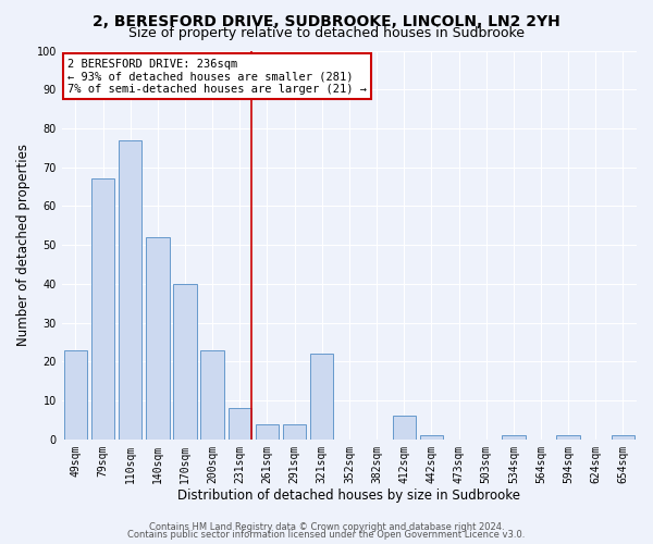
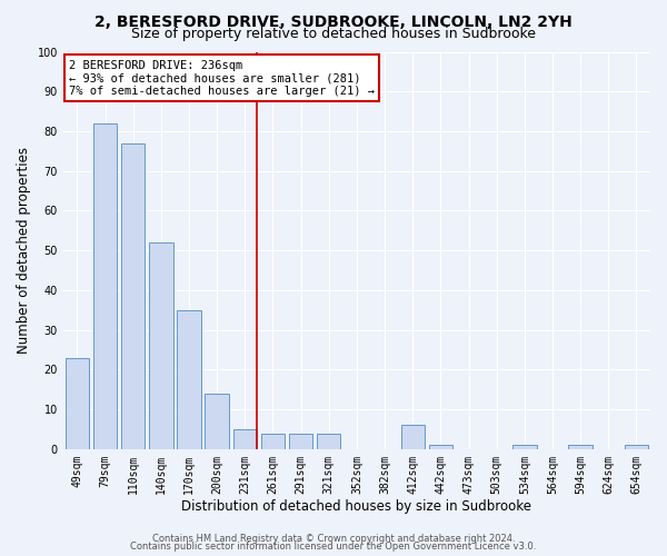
79sqm: 67 -> 82
170sqm: 40 -> 35
200sqm: 23 -> 14
231sqm: 8 -> 5
321sqm: 22 -> 4
